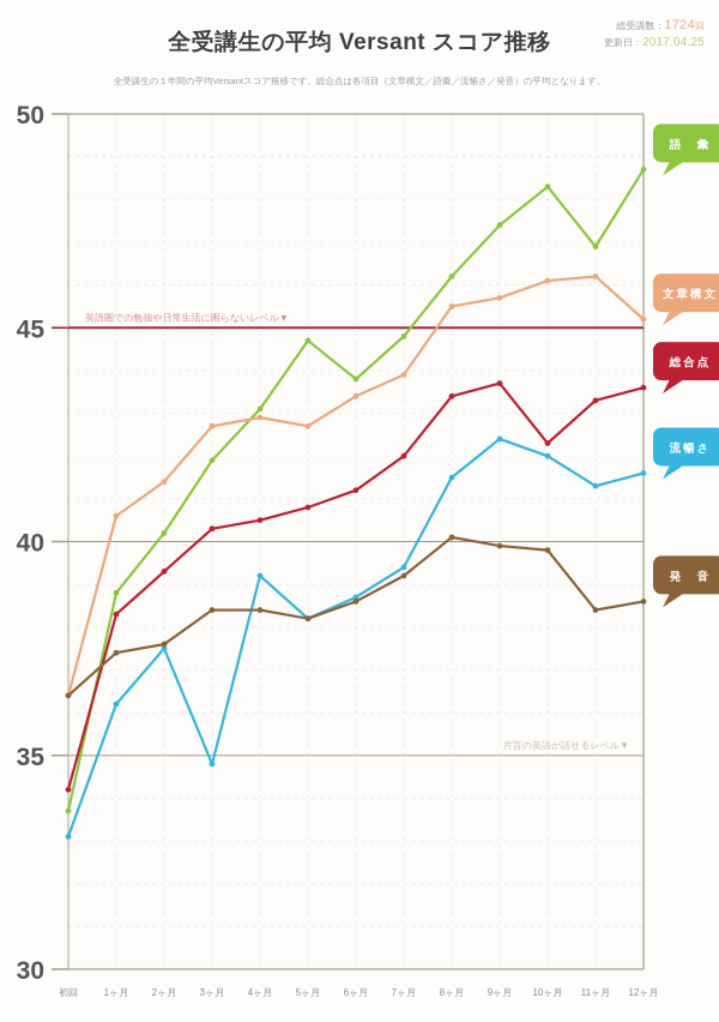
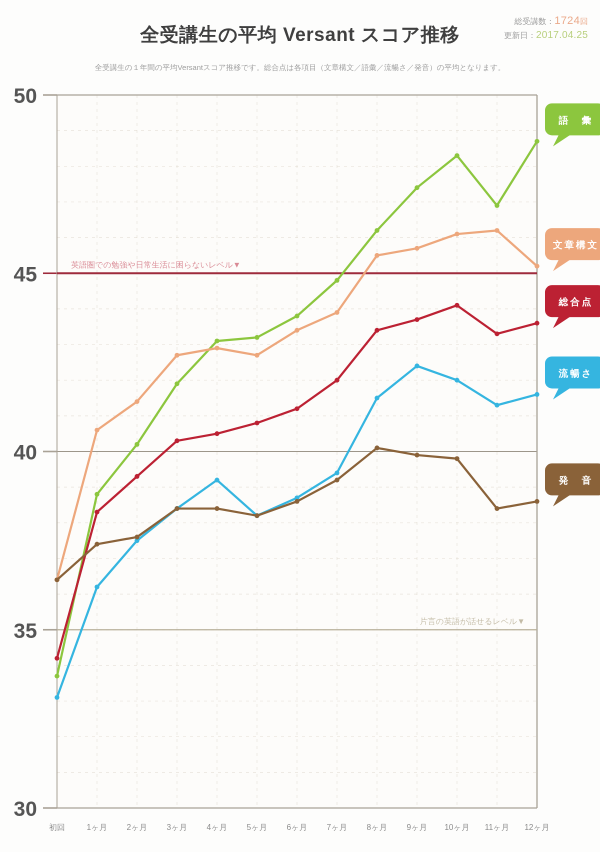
流暢さ/3ヶ月: 34.8 -> 38.4
語彙/5ヶ月: 44.7 -> 43.2
総合点/10ヶ月: 42.3 -> 44.1
